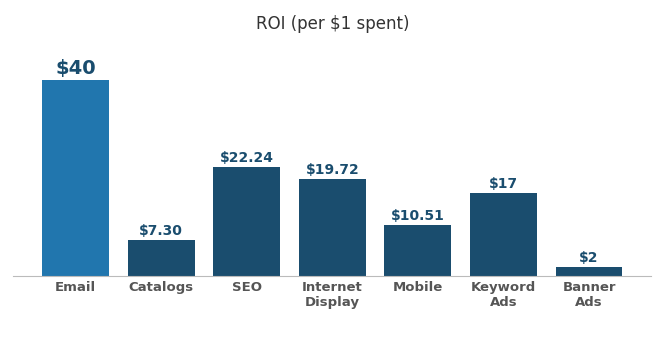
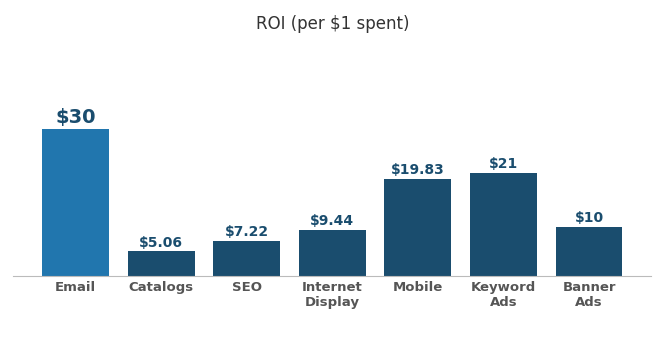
Email: $40 -> $30
Catalogs: $7.30 -> $5.06
SEO: $22.24 -> $7.22
Internet Display: $19.72 -> $9.44
Mobile: $10.51 -> $19.83
Keyword Ads: $17 -> $21
Banner Ads: $2 -> $10
